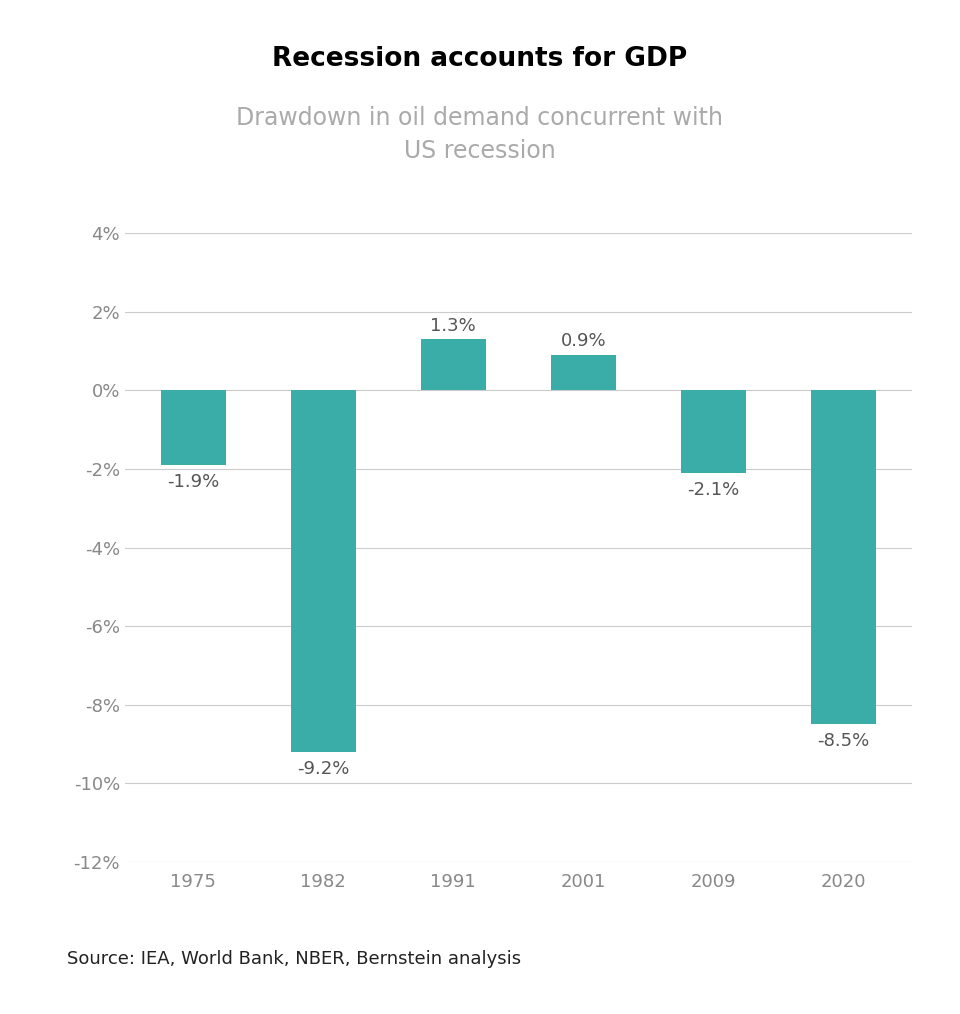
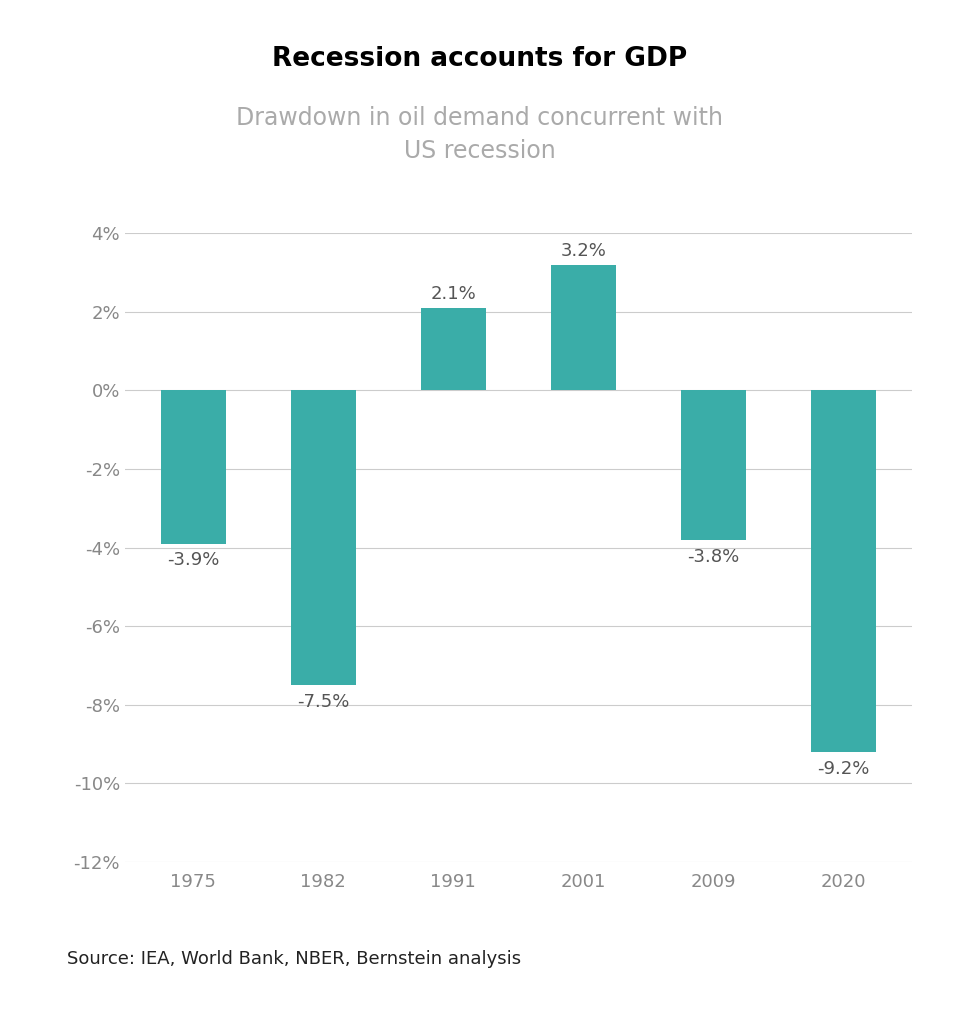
1975: -1.9% -> -3.9%
1982: -9.2% -> -7.5%
1991: 1.3% -> 2.1%
2001: 0.9% -> 3.2%
2009: -2.1% -> -3.8%
2020: -8.5% -> -9.2%
